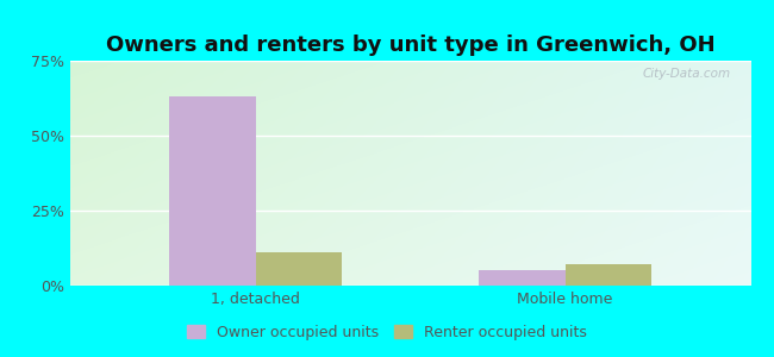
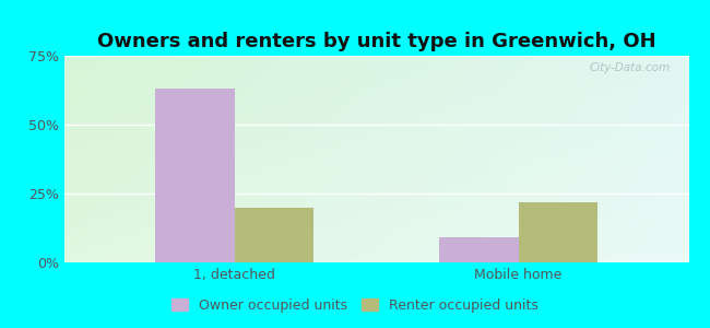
Renter occupied units/1, detached: 11% -> 20%
Owner occupied units/Mobile home: 5% -> 9%
Renter occupied units/Mobile home: 7% -> 22%
